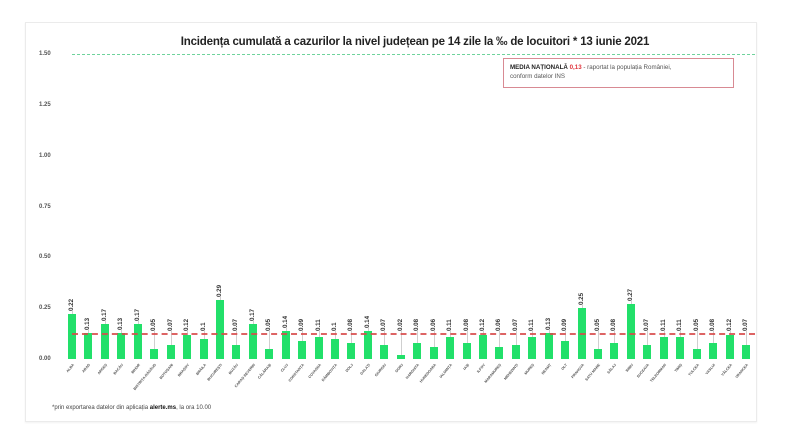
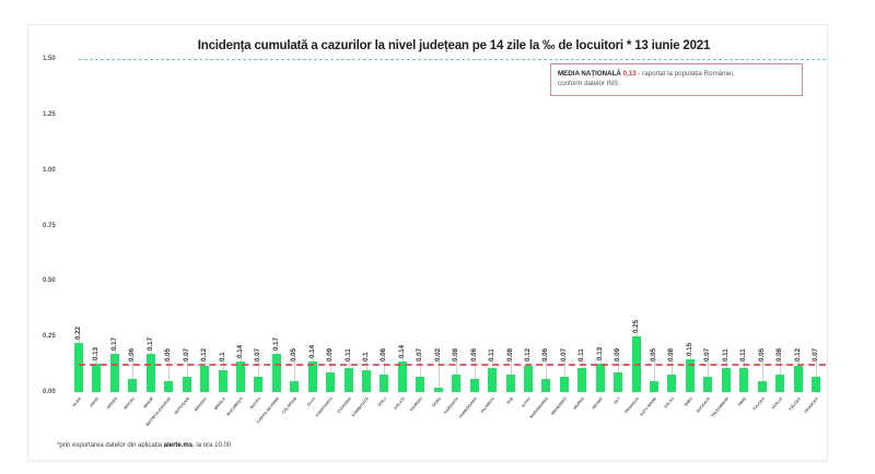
BACĂU: 0.13 -> 0.06
BUCUREȘTI: 0.29 -> 0.14
SIBIU: 0.27 -> 0.15
